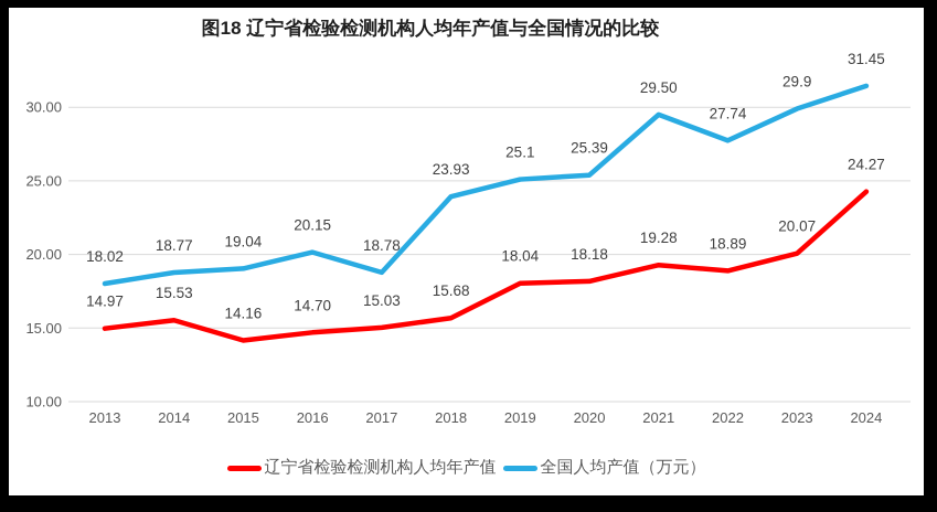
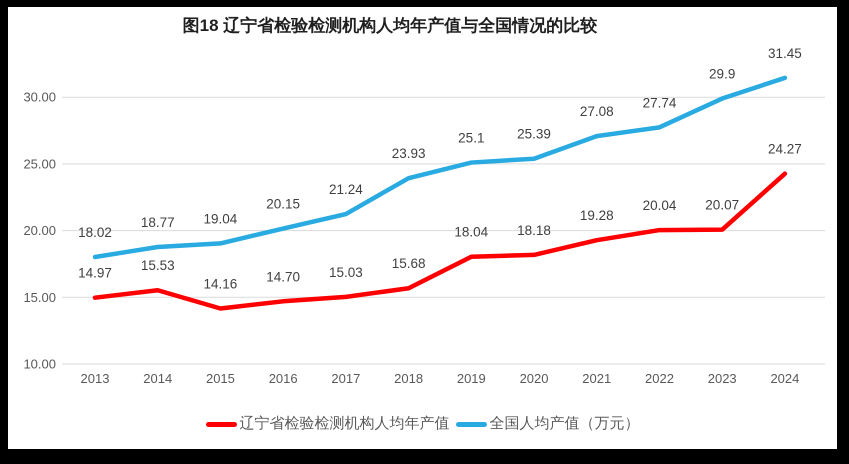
全国人均产值（万元）/2017: 18.78 -> 21.24
全国人均产值（万元）/2021: 29.50 -> 27.08
辽宁省检验检测机构人均年产值/2022: 18.89 -> 20.04
